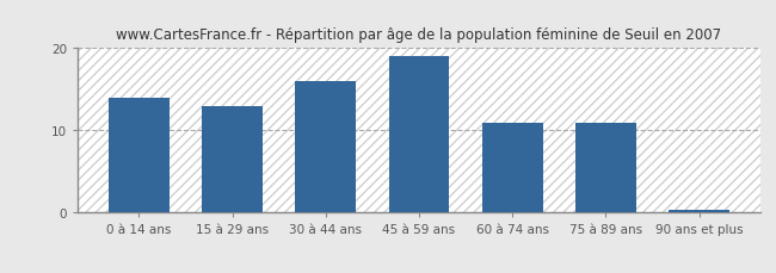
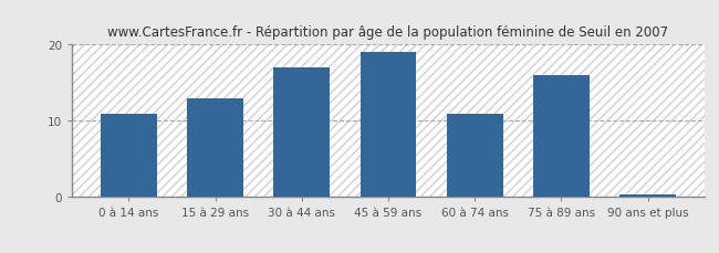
0 à 14 ans: 14.0 -> 11.0
30 à 44 ans: 16.0 -> 17.0
75 à 89 ans: 11.0 -> 16.0
